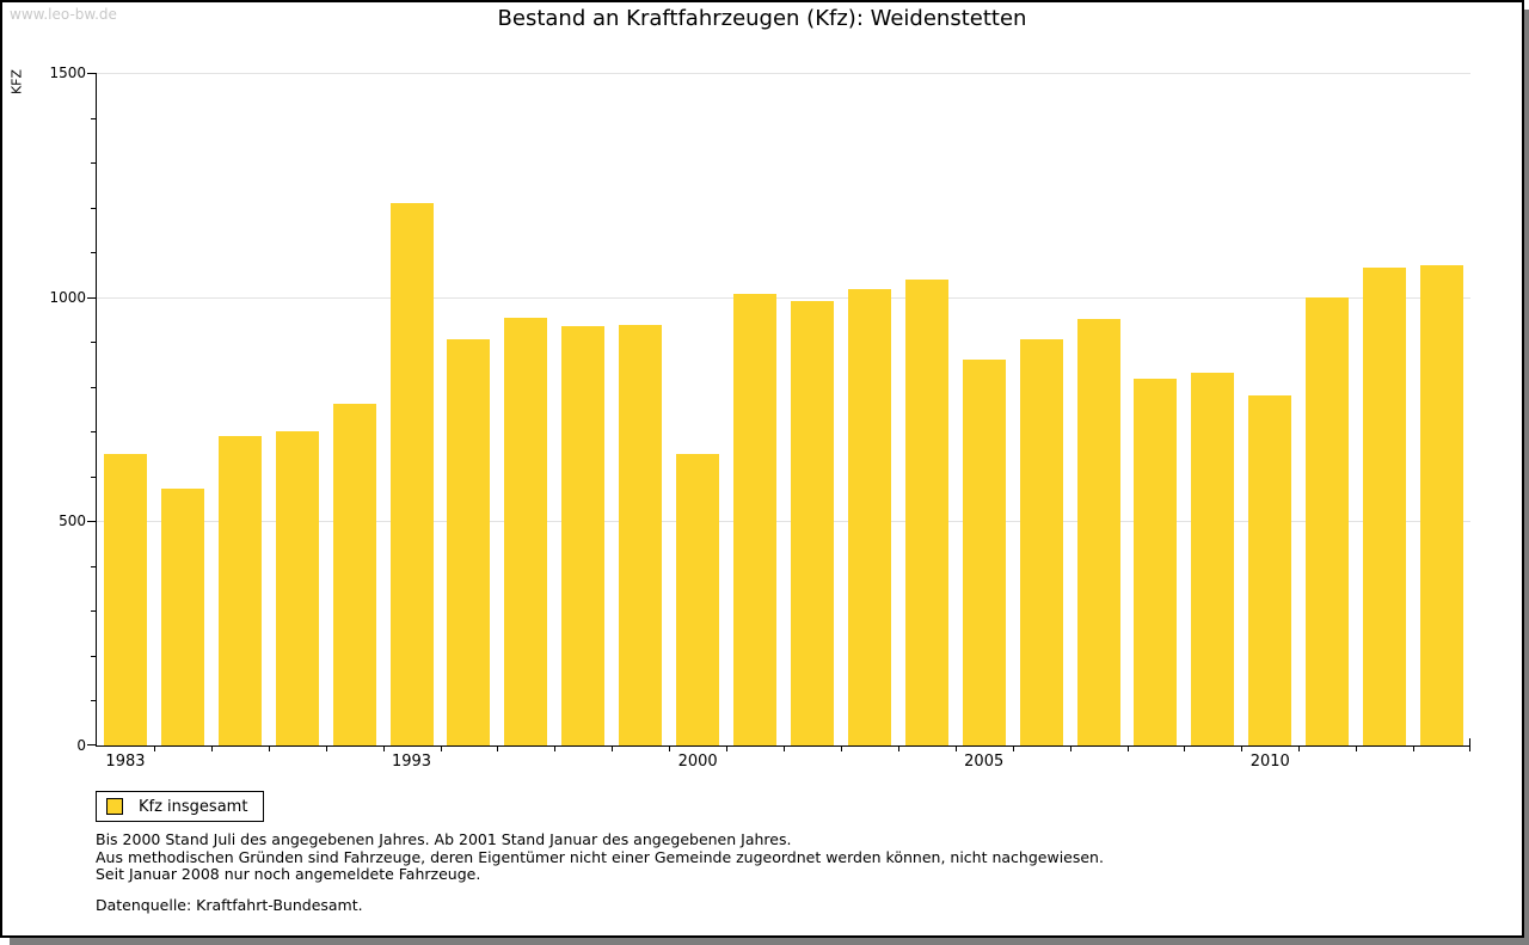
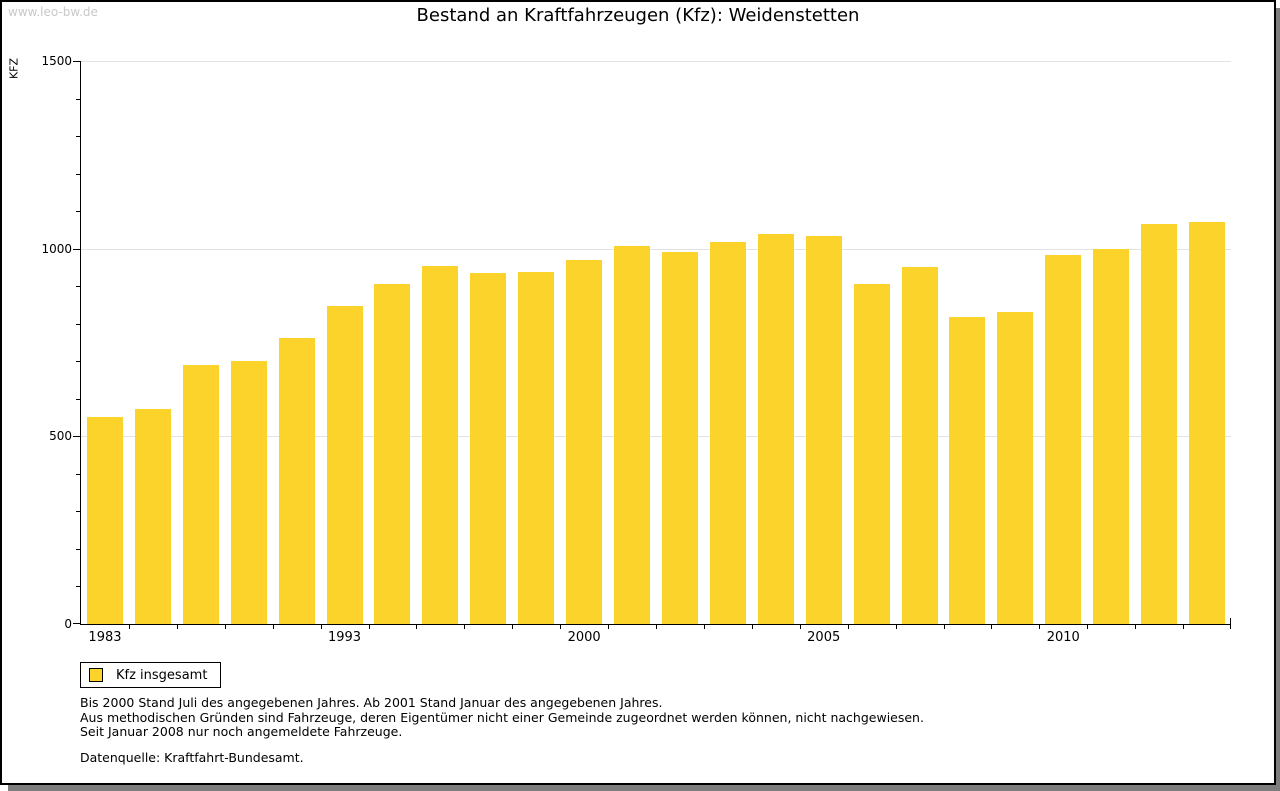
1983: 650 -> 550
1993: 1210 -> 850
2000: 650 -> 970
2005: 860 -> 1030
2010: 780 -> 980
